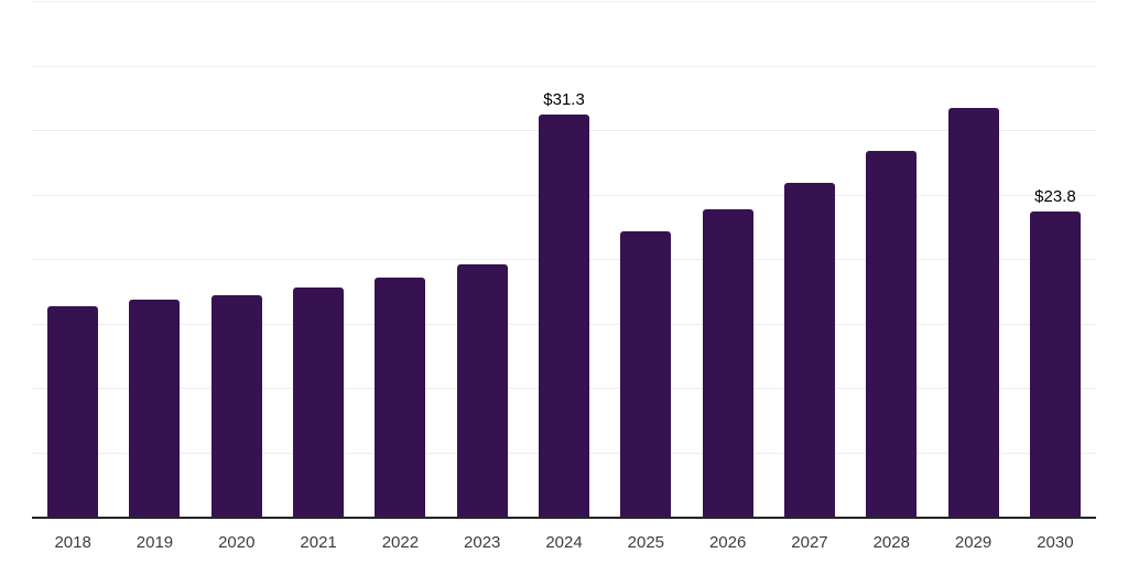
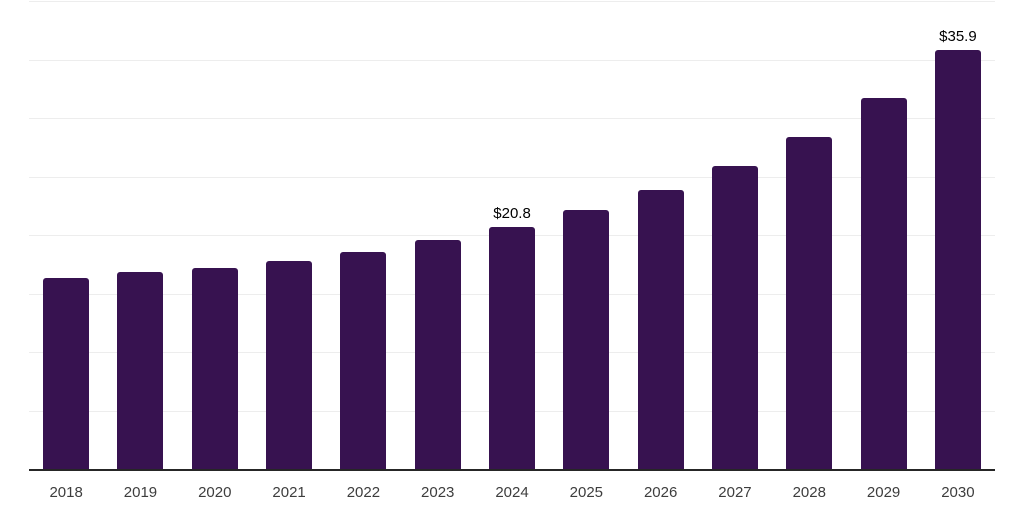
2024: $31.3 -> $20.8
2030: $23.8 -> $35.9
